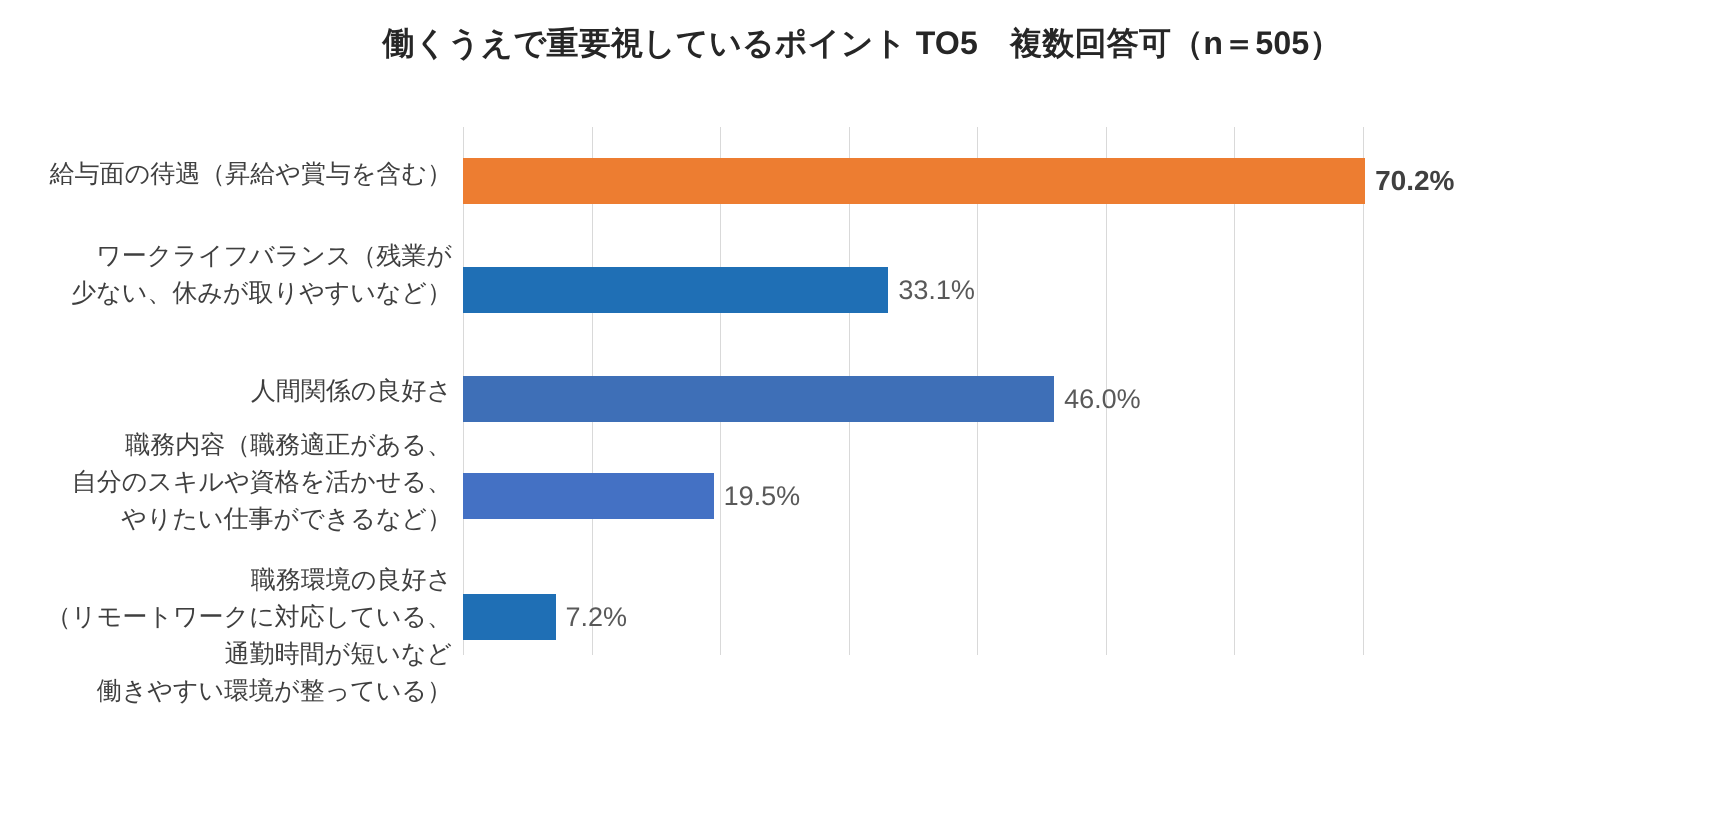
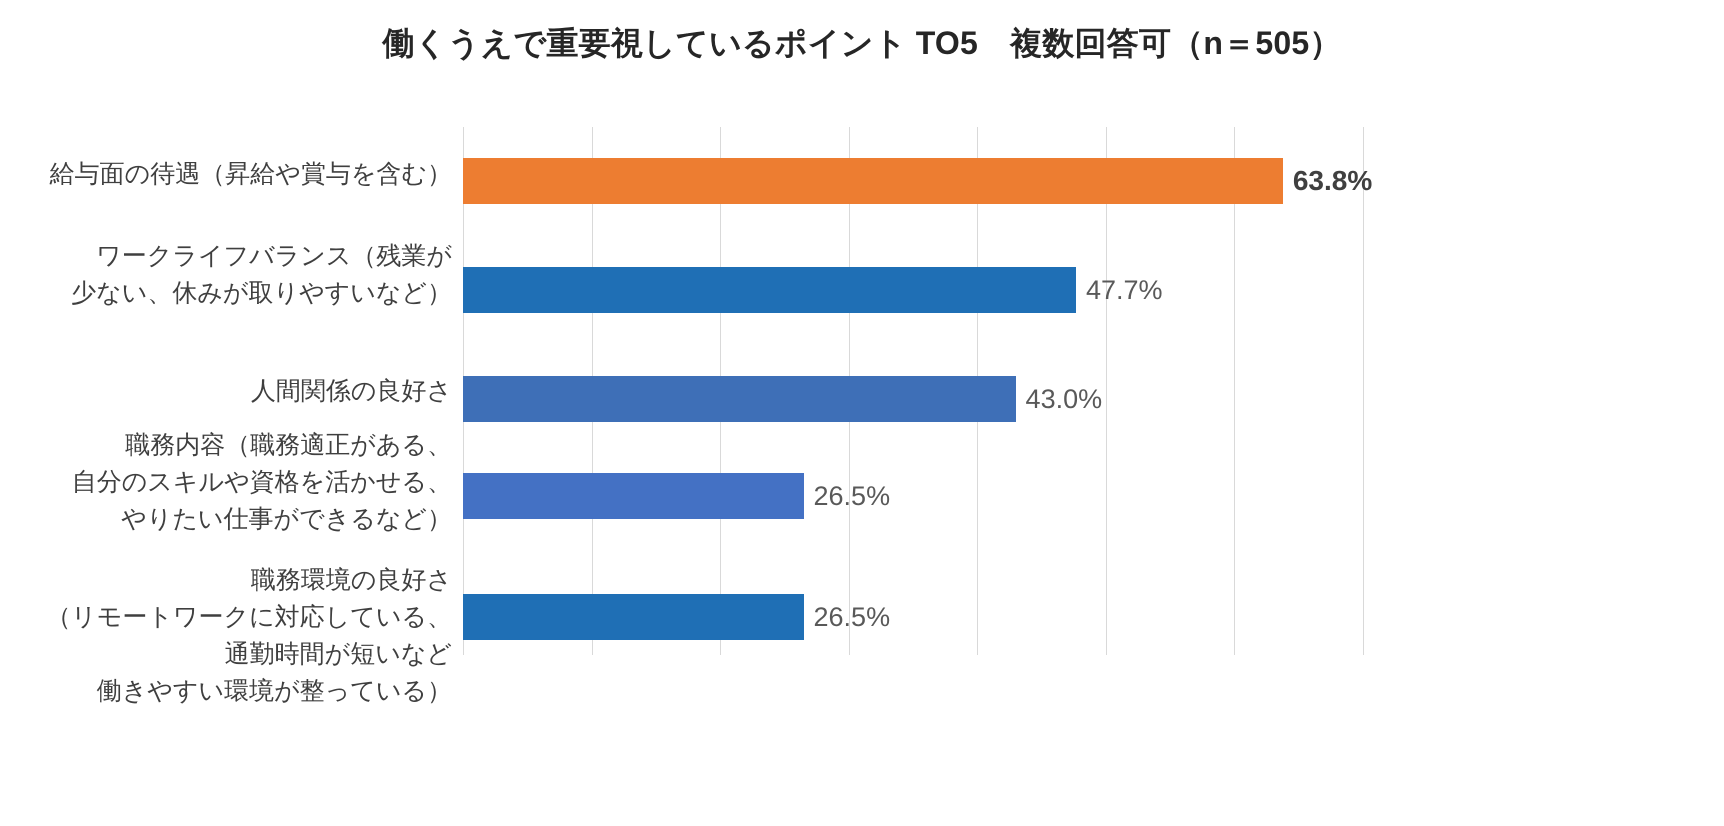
給与面の待遇（昇給や賞与を含む）: 70.2% -> 63.8%
ワークライフバランス（残業が 少ない、休みが取りやすいなど）: 33.1% -> 47.7%
人間関係の良好さ: 46.0% -> 43.0%
職務内容（職務適正がある、 自分のスキルや資格を活かせる、 やりたい仕事ができるなど）: 19.5% -> 26.5%
職務環境の良好さ （リモートワークに対応している、 通勤時間が短いなど 働きやすい環境が整っている）: 7.2% -> 26.5%
